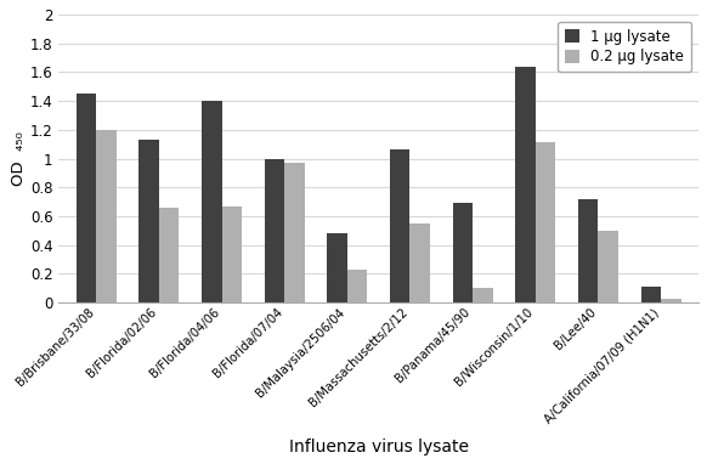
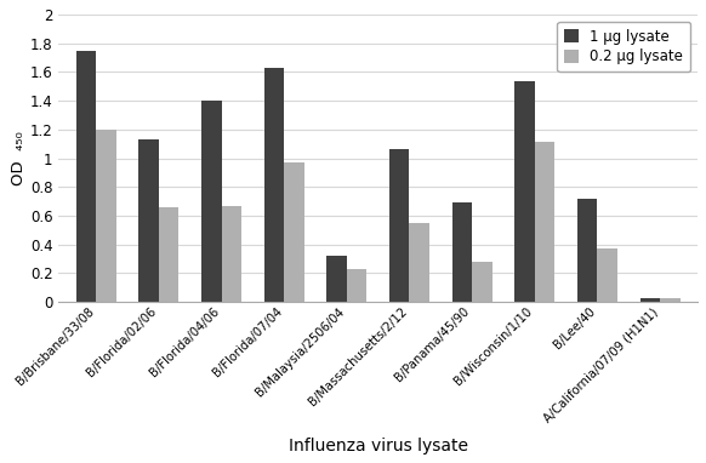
1 μg lysate/B/Brisbane/33/08: 1.45 -> 1.75
1 μg lysate/B/Florida/07/04: 1.00 -> 1.63
1 μg lysate/B/Malaysia/2506/04: 0.48 -> 0.32
0.2 μg lysate/B/Panama/45/90: 0.10 -> 0.28
1 μg lysate/B/Wisconsin/1/10: 1.64 -> 1.54
0.2 μg lysate/B/Lee/40: 0.50 -> 0.37
1 μg lysate/A/California/07/09 (H1N1): 0.11 -> 0.03
